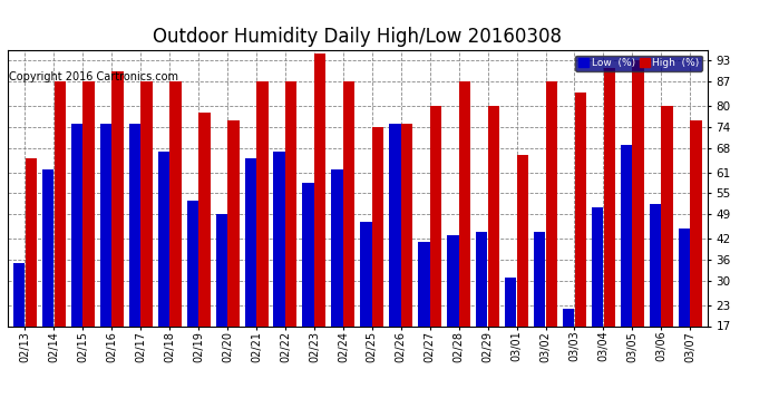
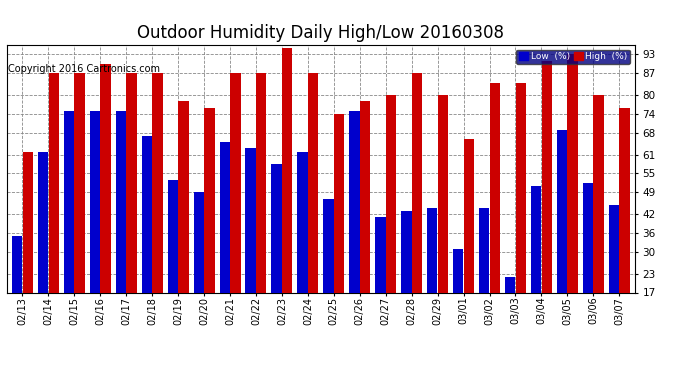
High (%)/02/13: 65 -> 62
Low (%)/02/22: 67 -> 63
High (%)/02/26: 75 -> 78
High (%)/03/02: 87 -> 84
